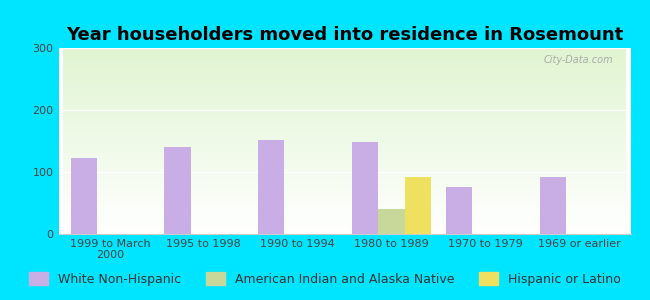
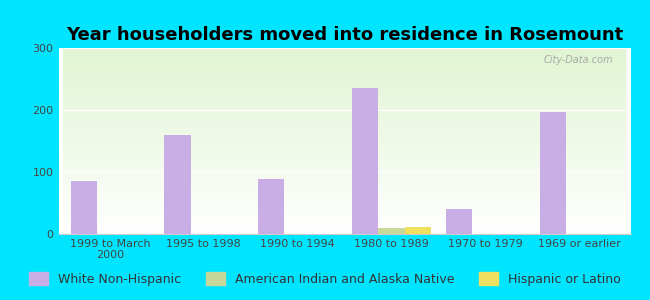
White Non-Hispanic/1999 to March 2000: 122 -> 85
White Non-Hispanic/1995 to 1998: 140 -> 160
White Non-Hispanic/1990 to 1994: 152 -> 88
White Non-Hispanic/1980 to 1989: 148 -> 235
American Indian and Alaska Native/1980 to 1989: 40 -> 10
Hispanic or Latino/1980 to 1989: 92 -> 11
White Non-Hispanic/1970 to 1979: 76 -> 40
White Non-Hispanic/1969 or earlier: 92 -> 197
